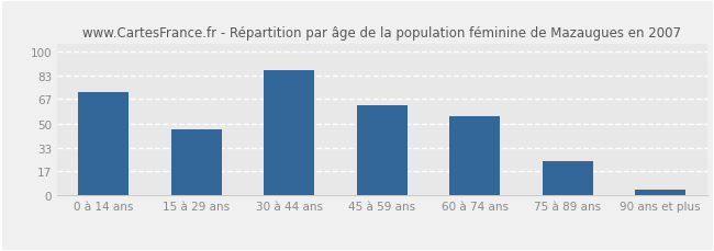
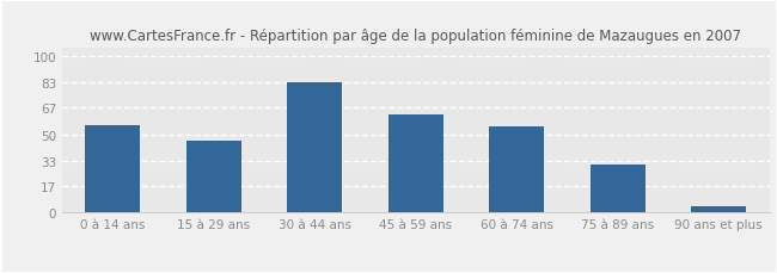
0 à 14 ans: 72 -> 56
30 à 44 ans: 87 -> 83
75 à 89 ans: 24 -> 31
